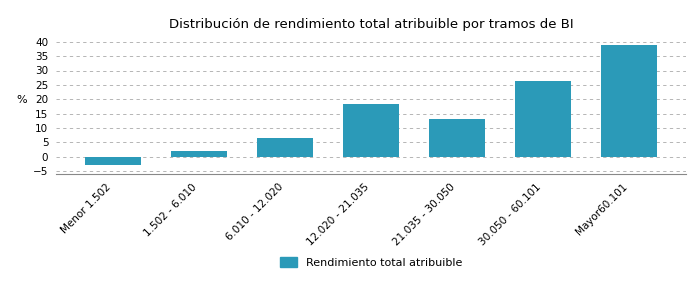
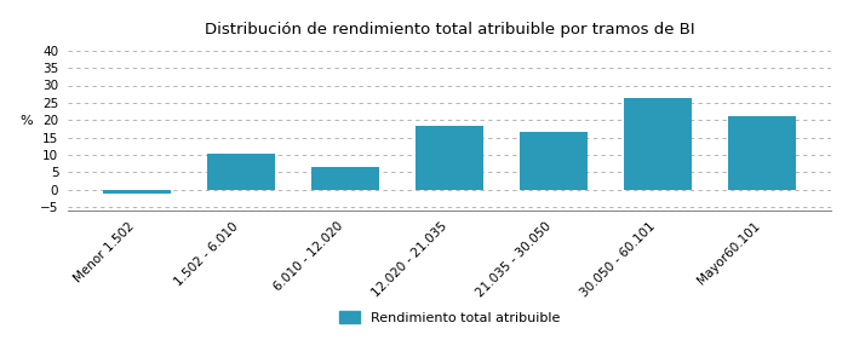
Menor 1.502: -3.0 -> -1.0
1.502 - 6.010: 2.0 -> 10.5
21.035 - 30.050: 13.2 -> 16.5
Mayor60.101: 39.0 -> 21.0
